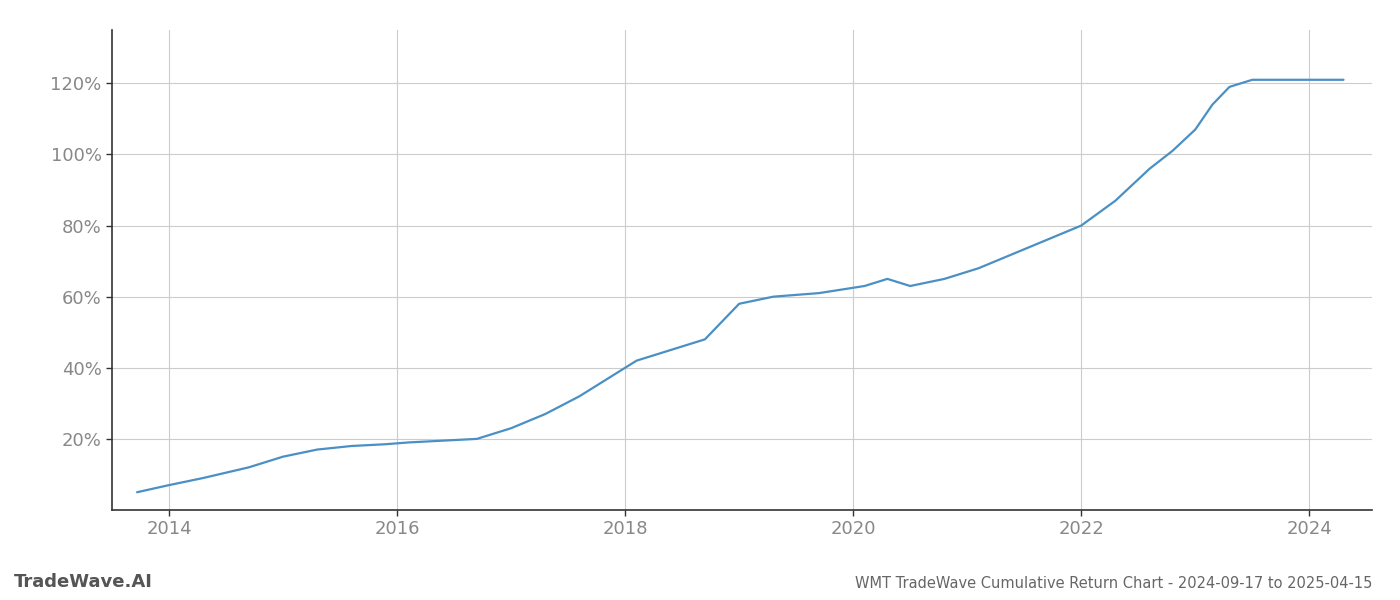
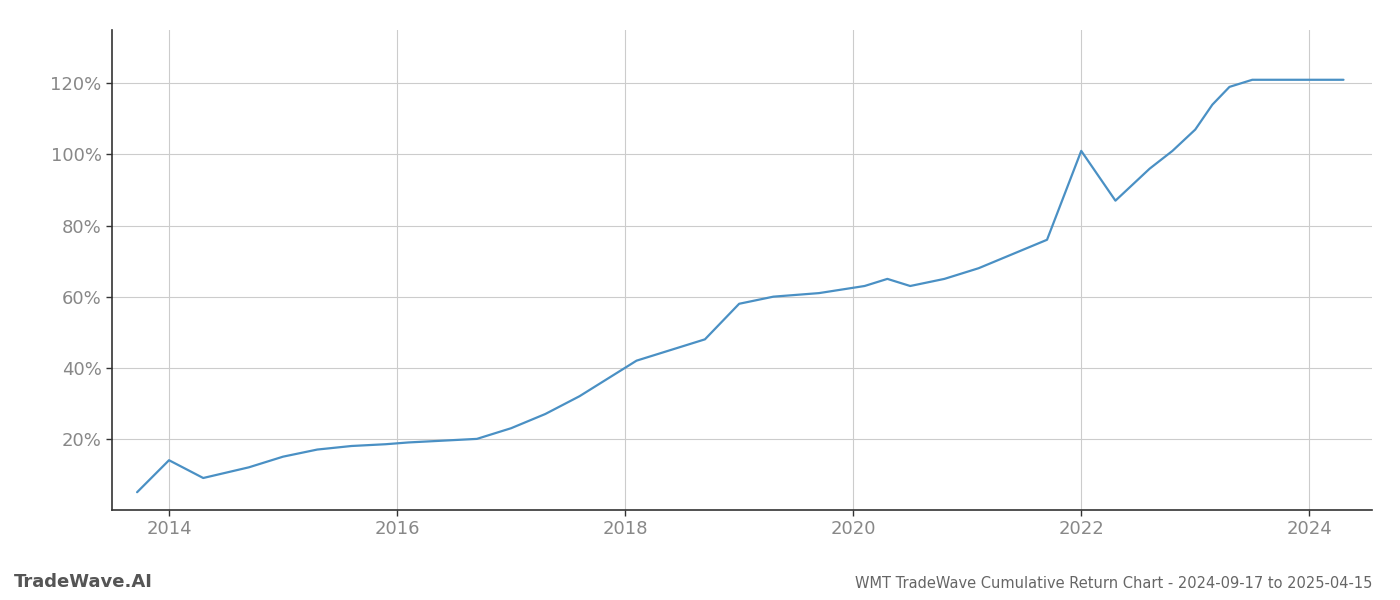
2014: 7.0% -> 14.0%
2022: 80.0% -> 101.0%
